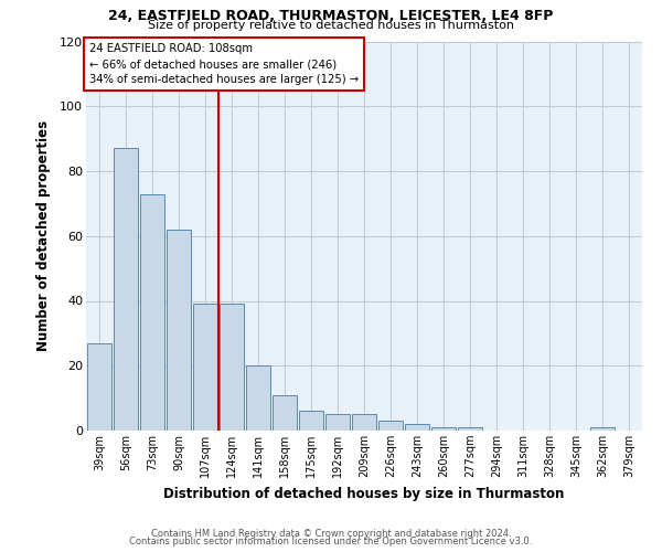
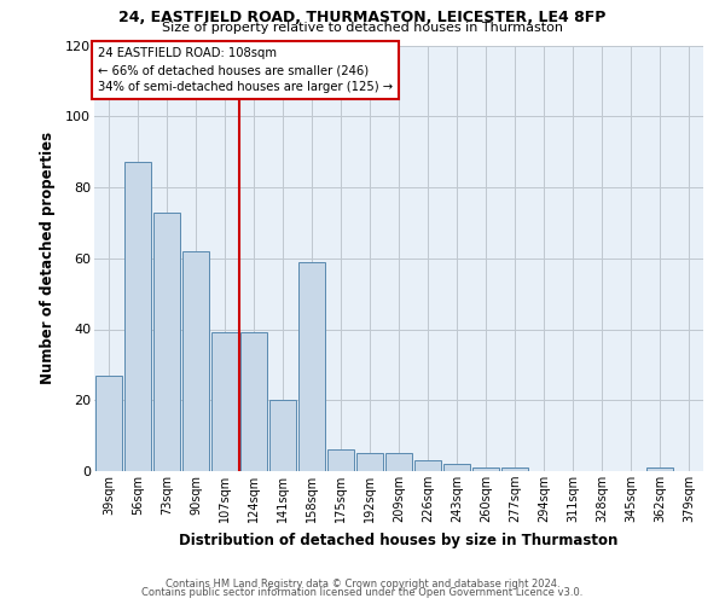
158sqm: 11 -> 59
